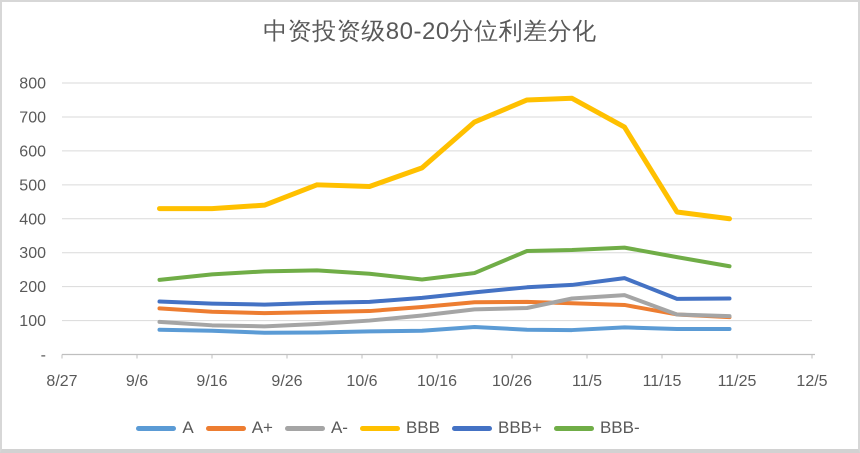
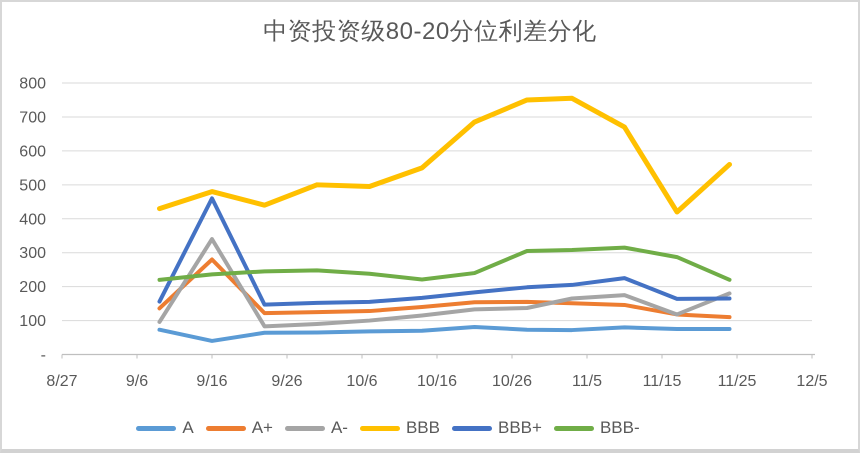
A/9/16: 70 -> 40
A+/9/16: 130 -> 280
A-/9/16: 90 -> 340
BBB/9/16: 430 -> 480
BBB+/9/16: 150 -> 460
A-/11/25: 110 -> 180
BBB/11/25: 400 -> 560
BBB-/11/25: 260 -> 220
